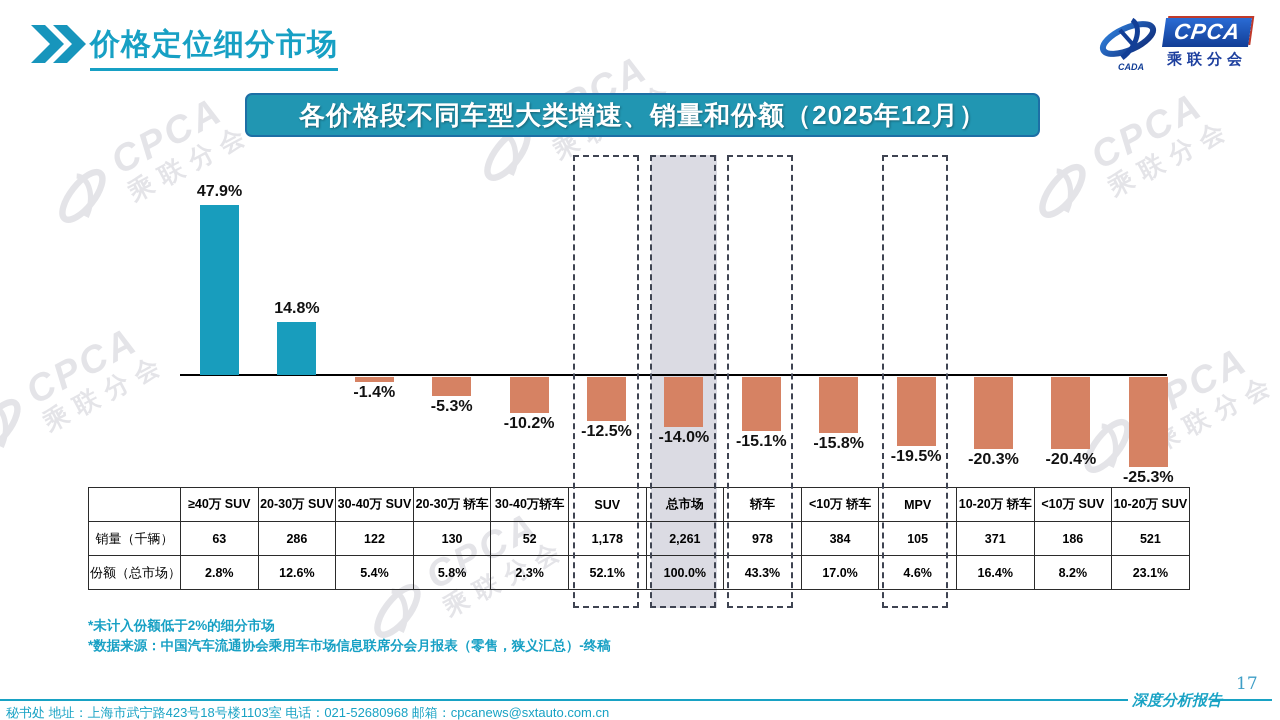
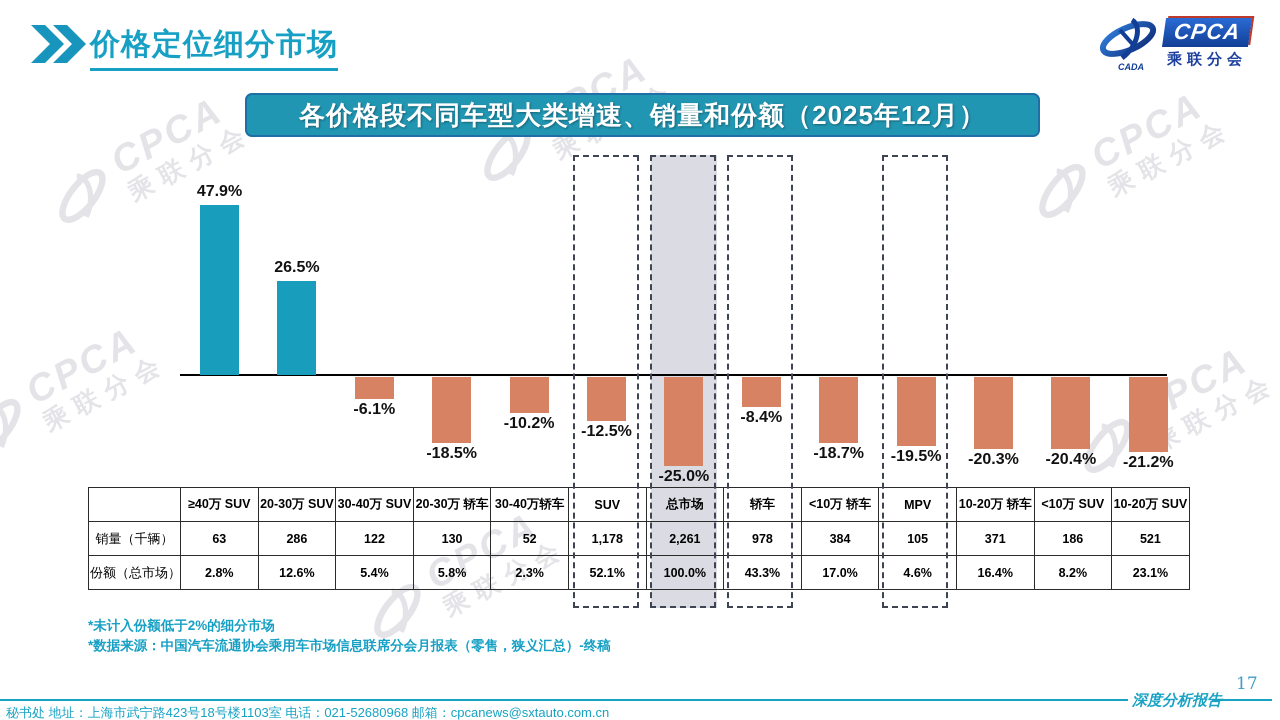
20-30万 SUV: 14.8% -> 26.5%
30-40万 SUV: -1.4% -> -6.1%
20-30万 轿车: -5.3% -> -18.5%
总市场: -14.0% -> -25.0%
轿车: -15.1% -> -8.4%
<10万 轿车: -15.8% -> -18.7%
10-20万 SUV: -25.3% -> -21.2%
